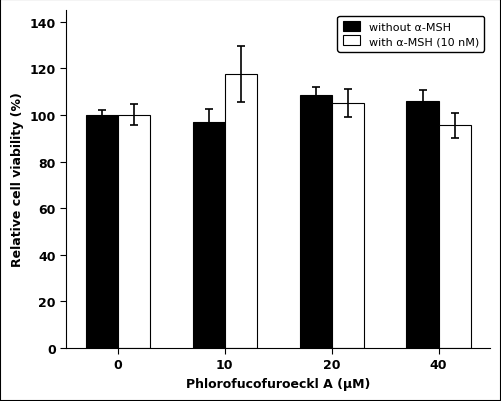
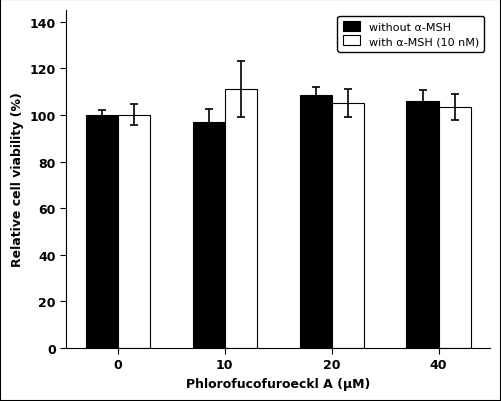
with α-MSH (10 nM)/10: 117.5 -> 111.0
with α-MSH (10 nM)/40: 95.5 -> 103.5
